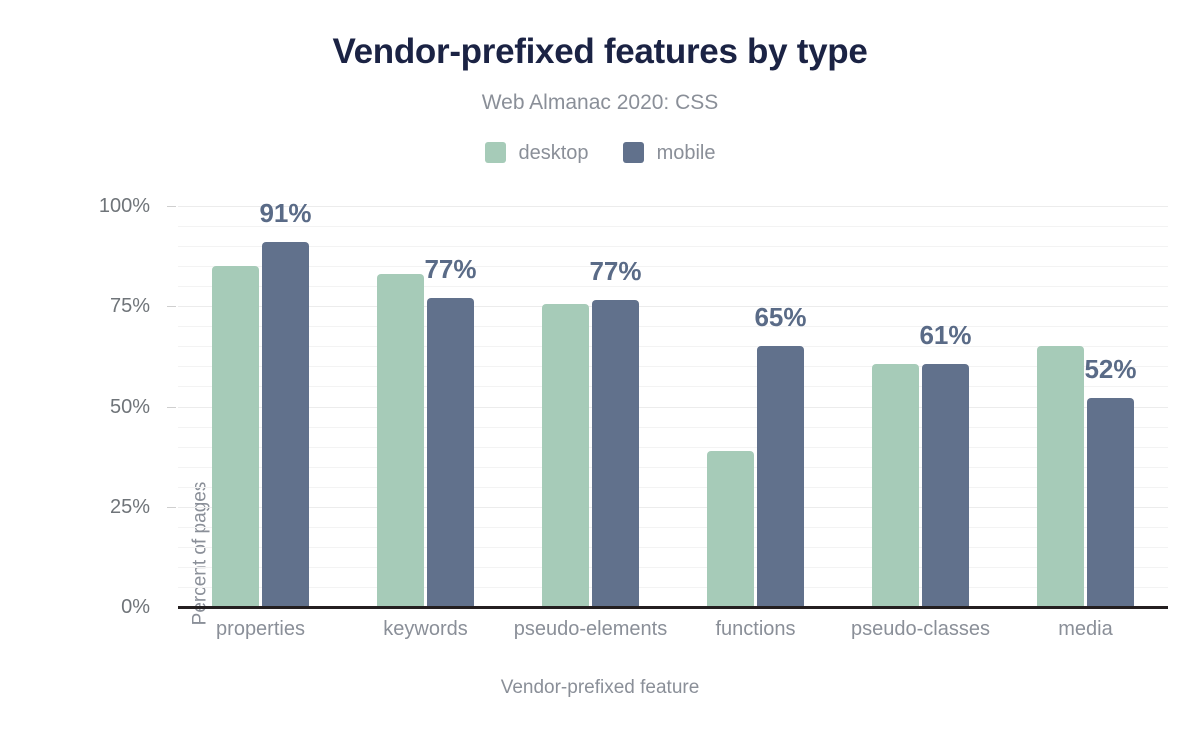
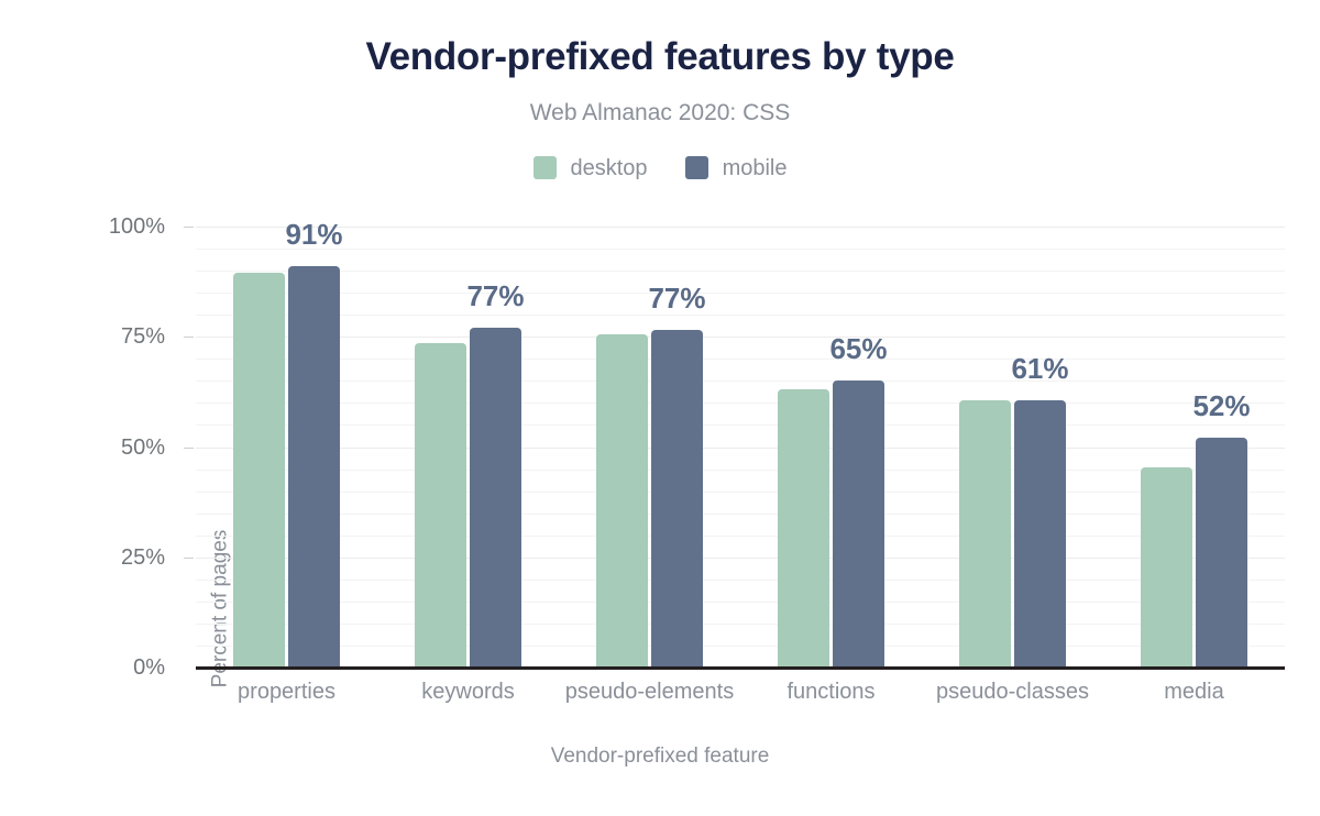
desktop/properties: 85% -> 90%
desktop/keywords: 83% -> 74%
desktop/functions: 39% -> 63%
desktop/media: 65% -> 46%
